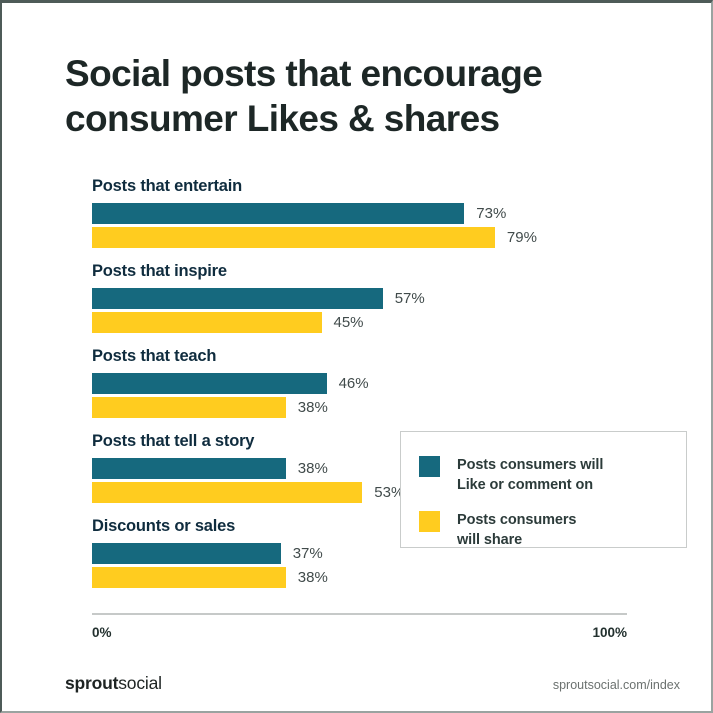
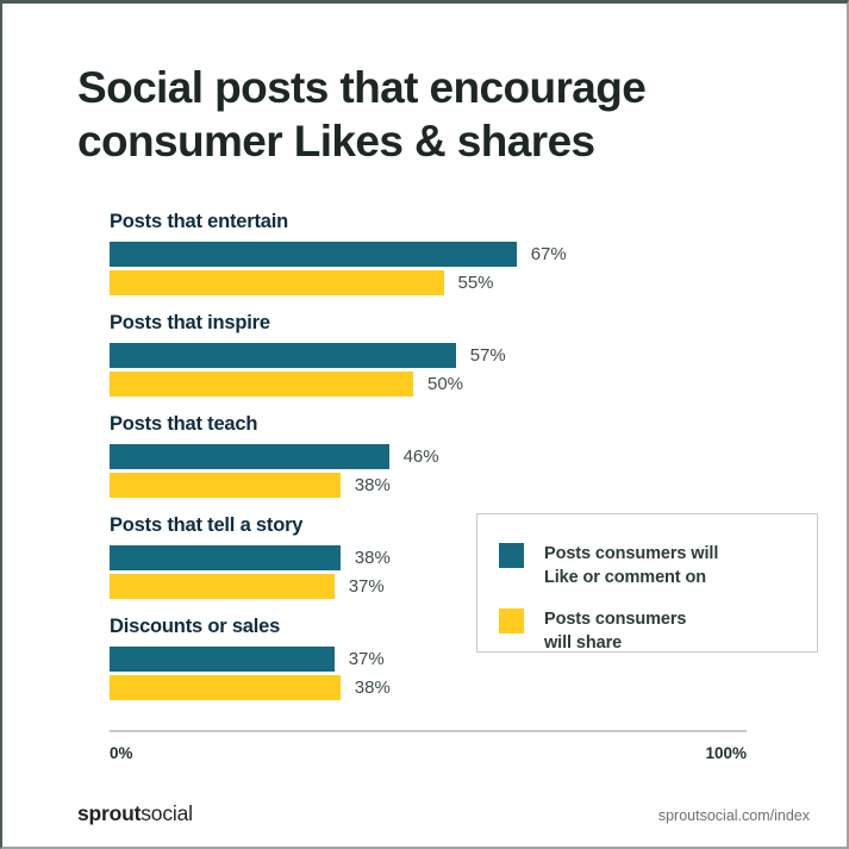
Posts consumers will Like or comment on/Posts that entertain: 73% -> 67%
Posts consumers will share/Posts that entertain: 79% -> 55%
Posts consumers will share/Posts that inspire: 45% -> 50%
Posts consumers will share/Posts that tell a story: 53% -> 37%
